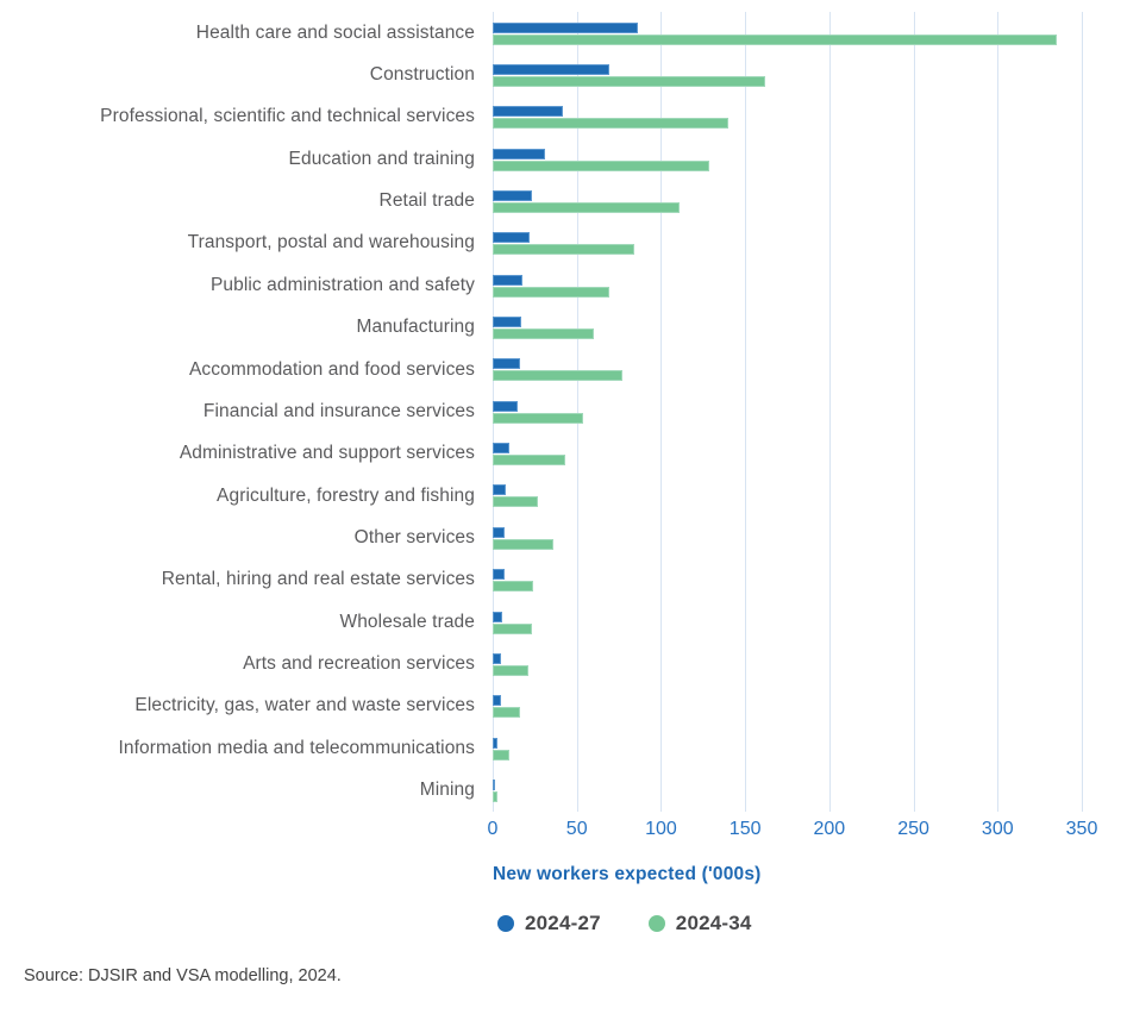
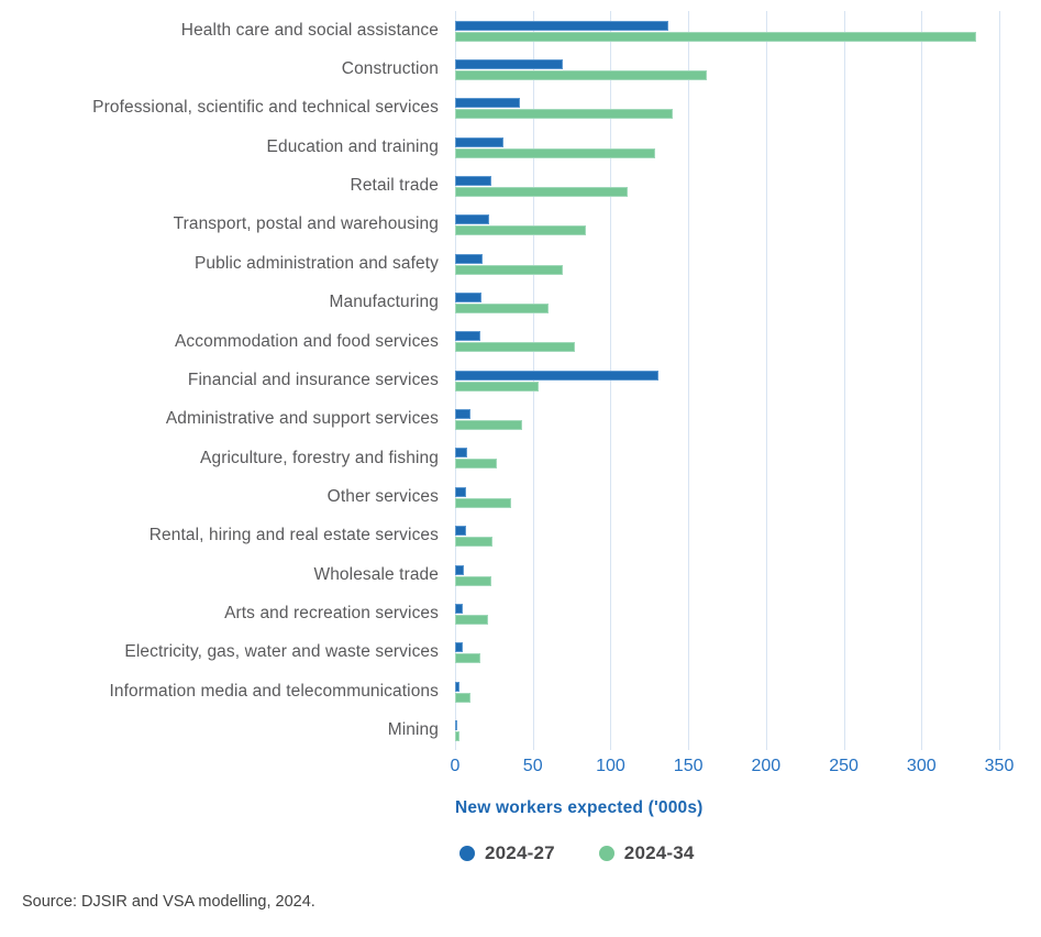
2024-27/Health care and social assistance: 86 -> 137
2024-27/Financial and insurance services: 15 -> 131
